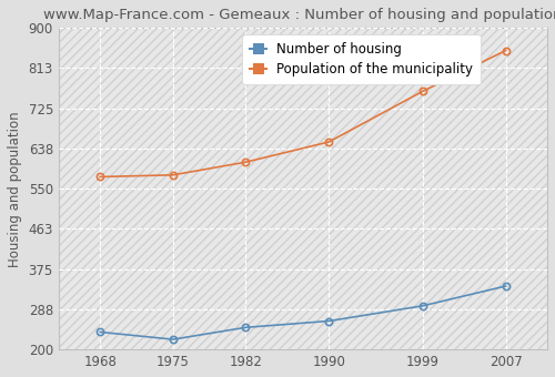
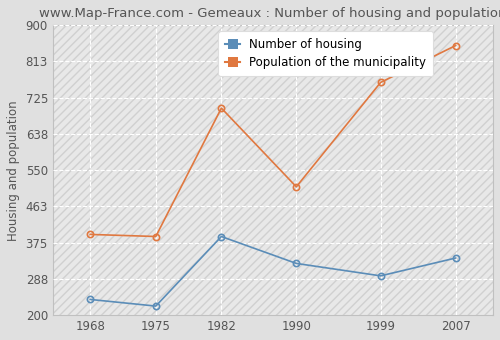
Population of the municipality/1968: 576 -> 395
Population of the municipality/1975: 580 -> 390
Number of housing/1982: 248 -> 390
Population of the municipality/1982: 608 -> 700
Number of housing/1990: 262 -> 325
Population of the municipality/1990: 652 -> 510
